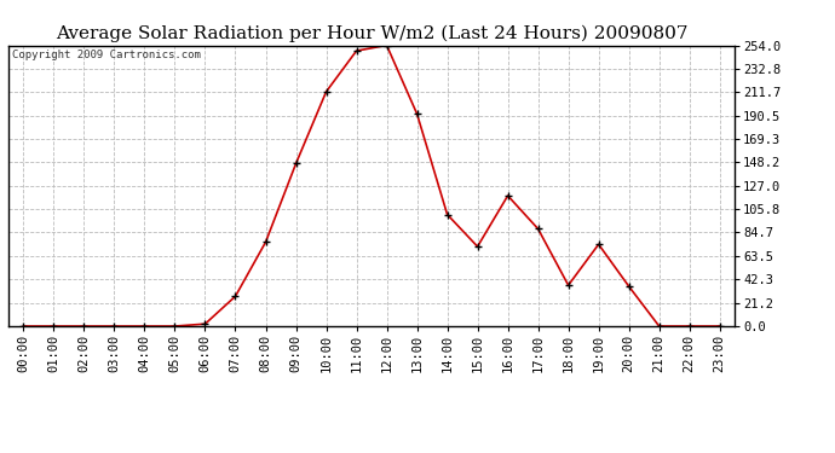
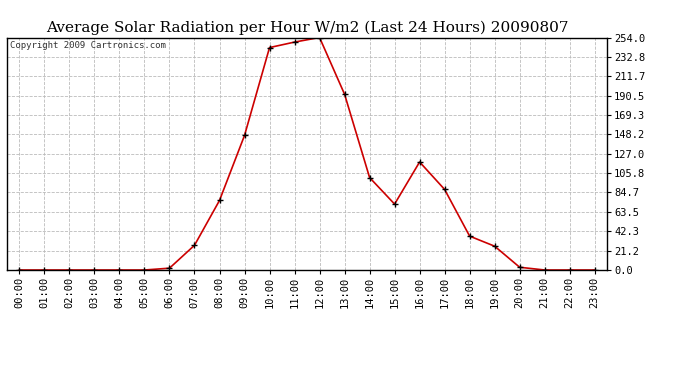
10:00: 212 -> 243
19:00: 74 -> 26
20:00: 36 -> 3
